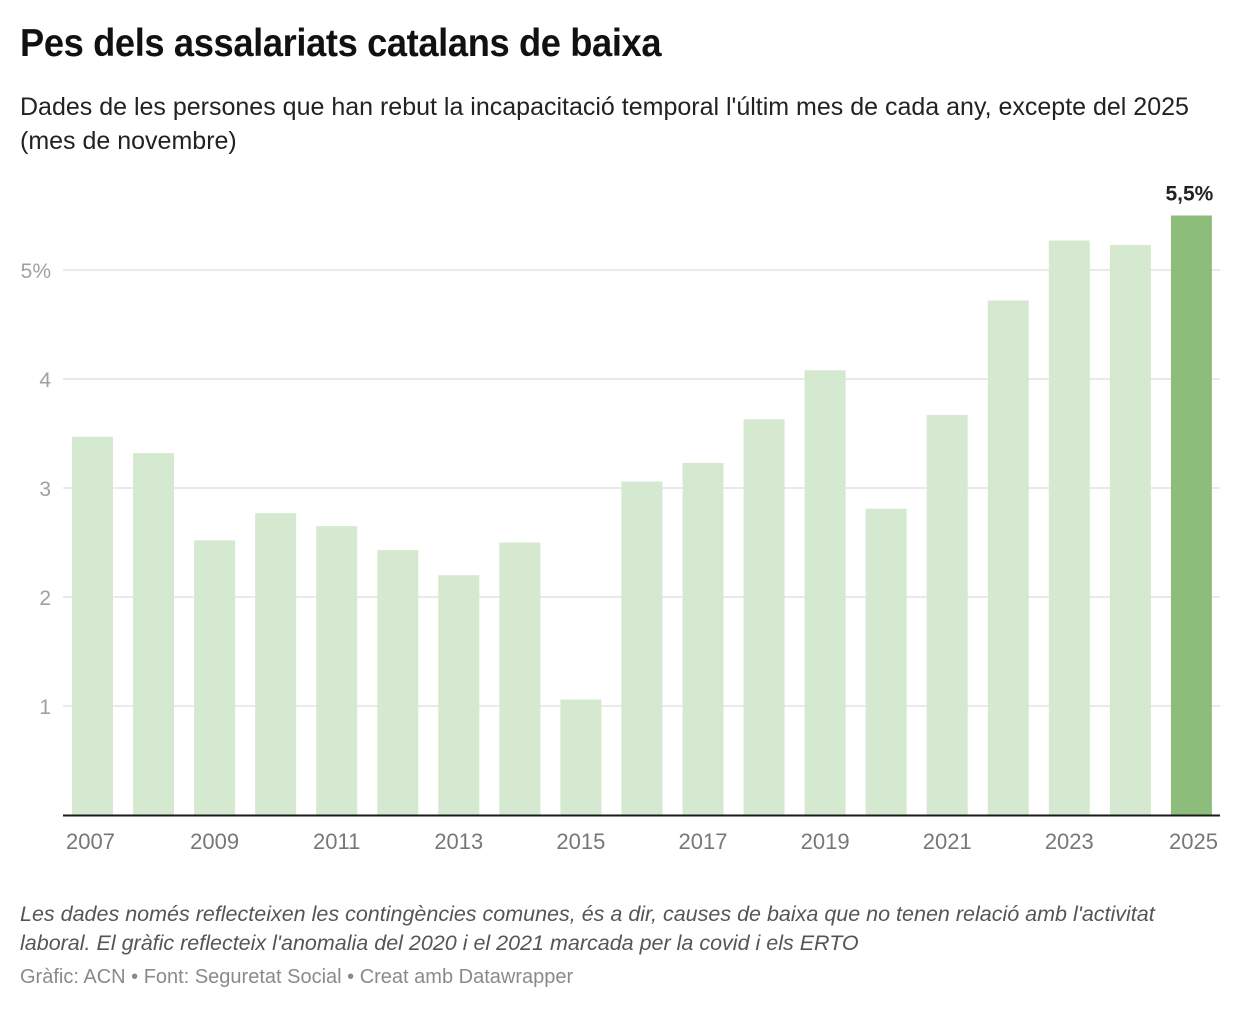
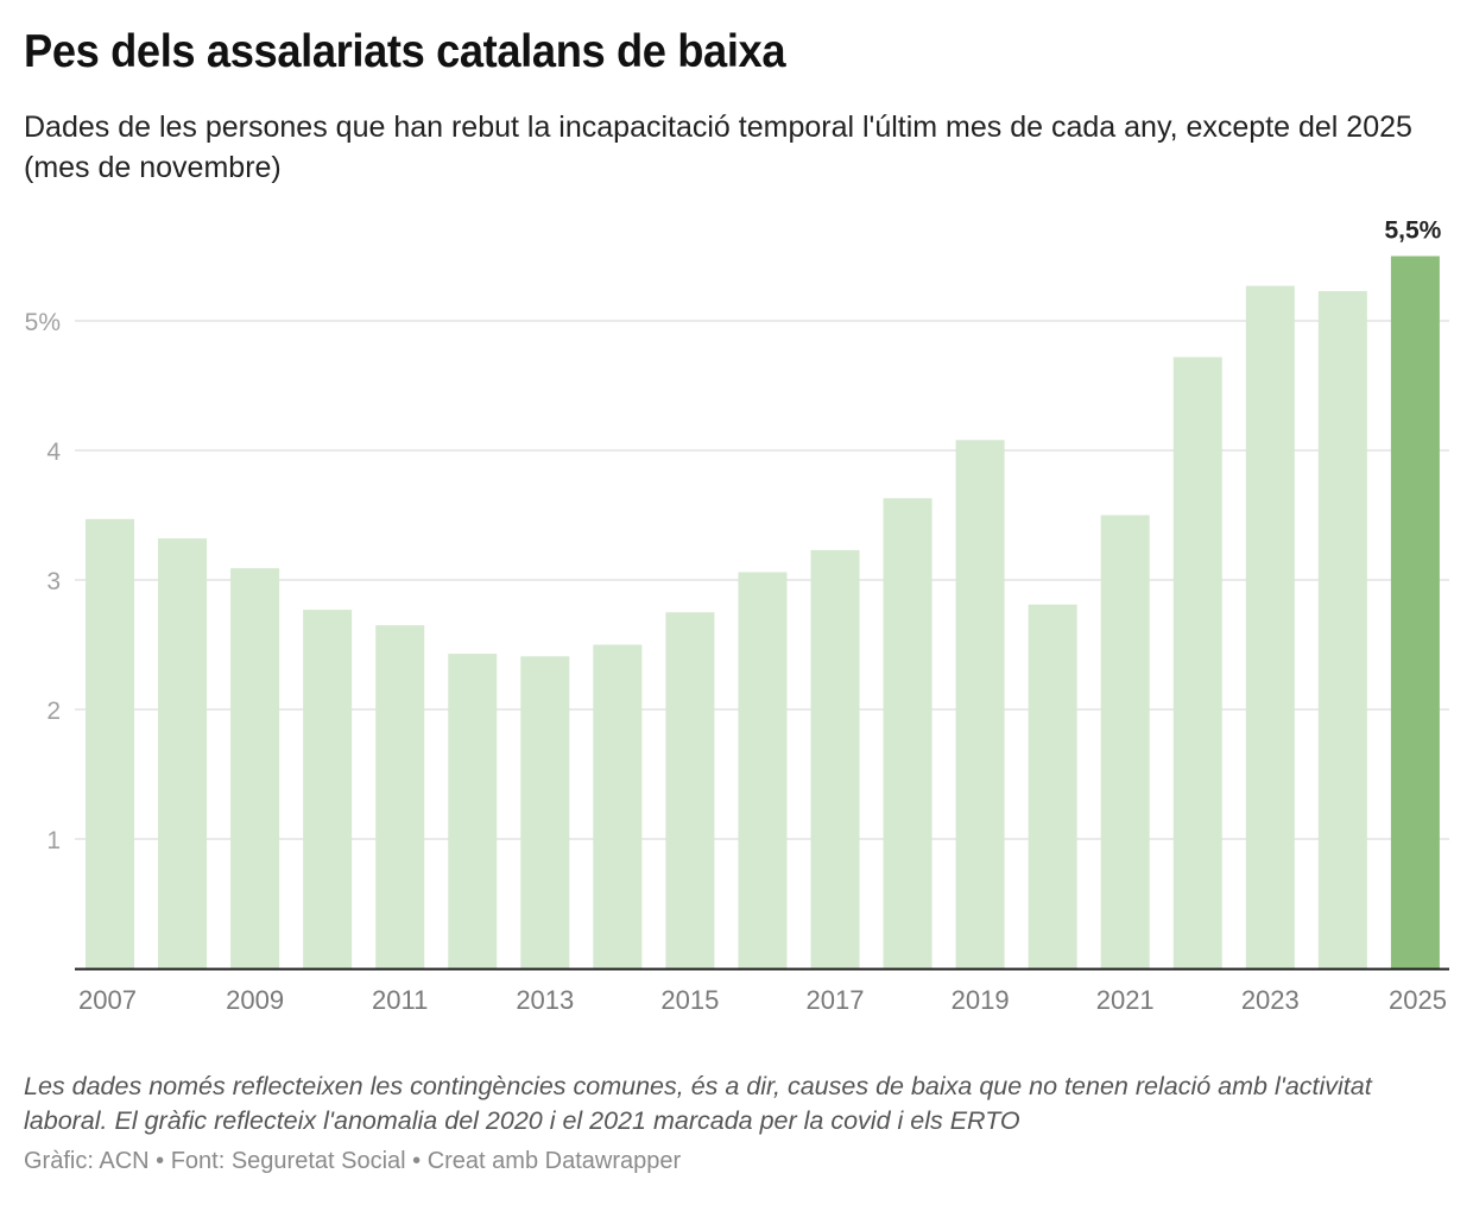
2009: 2.52% -> 3.09%
2013: 2.20% -> 2.41%
2015: 1.06% -> 2.75%
2021: 3.67% -> 3.50%
